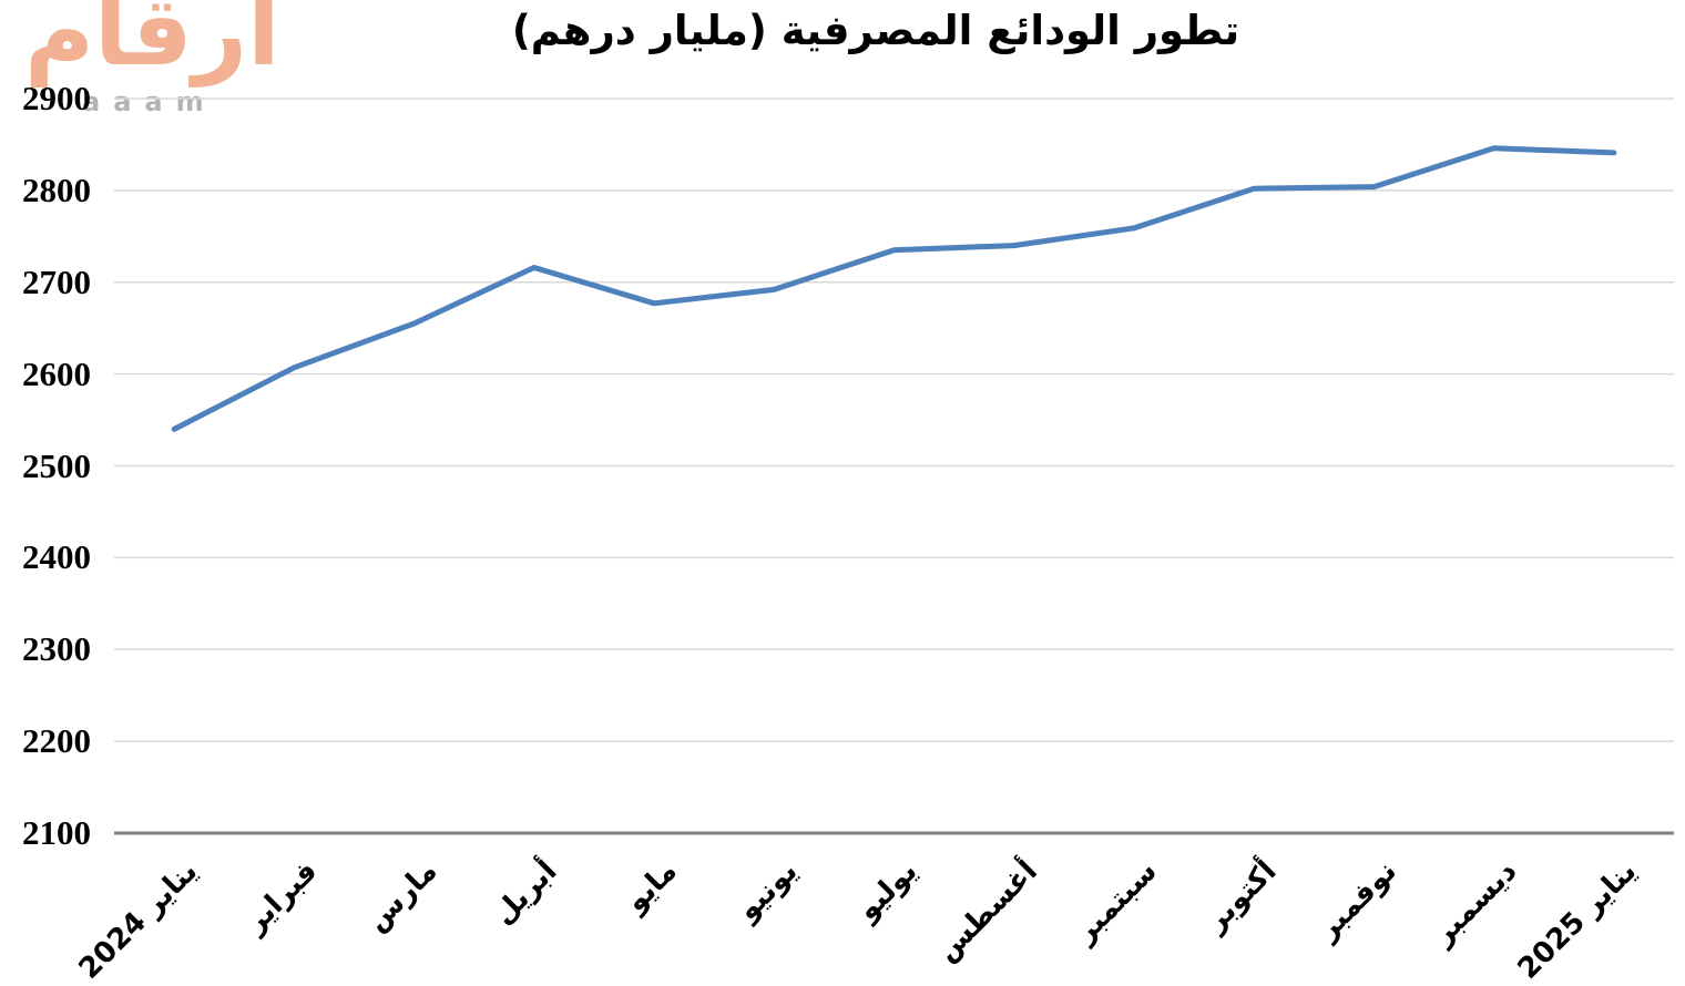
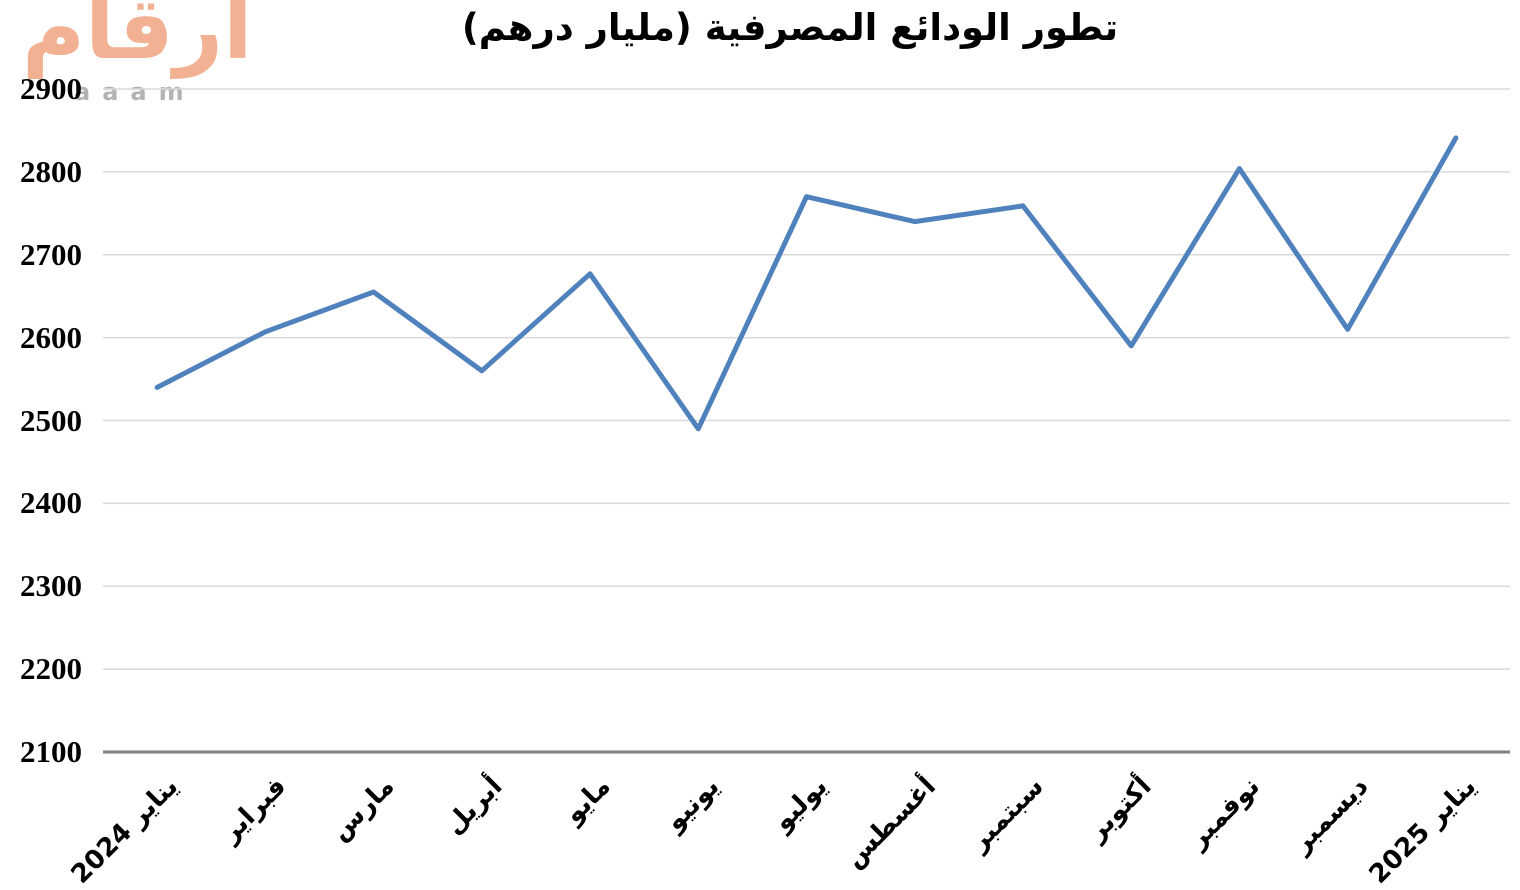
أبريل: 2720 -> 2560
يونيو: 2690 -> 2490
يوليو: 2740 -> 2770
أكتوبر: 2800 -> 2590
ديسمبر: 2850 -> 2610
